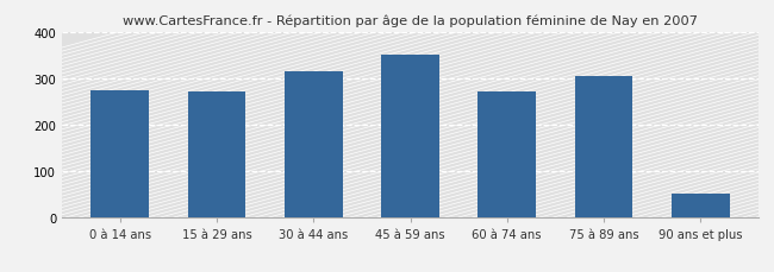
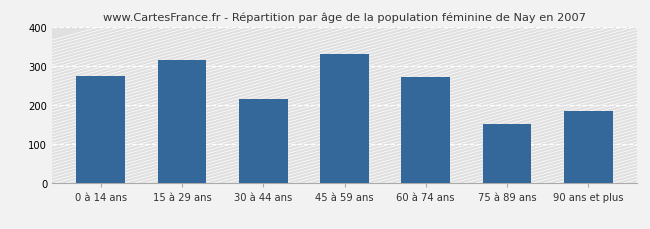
15 à 29 ans: 272 -> 315
30 à 44 ans: 315 -> 215
45 à 59 ans: 350 -> 330
75 à 89 ans: 305 -> 150
90 ans et plus: 52 -> 185
